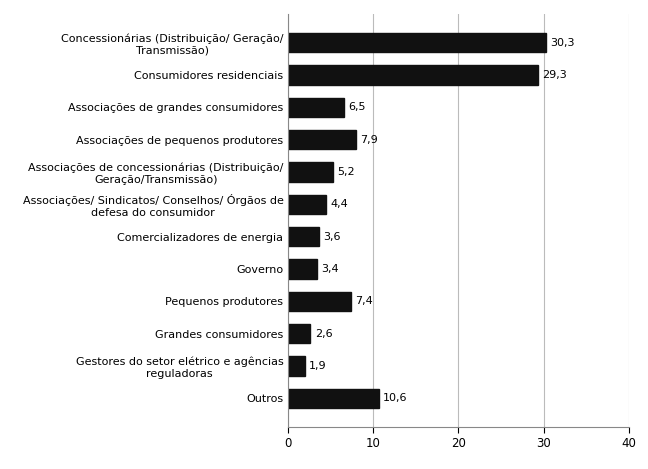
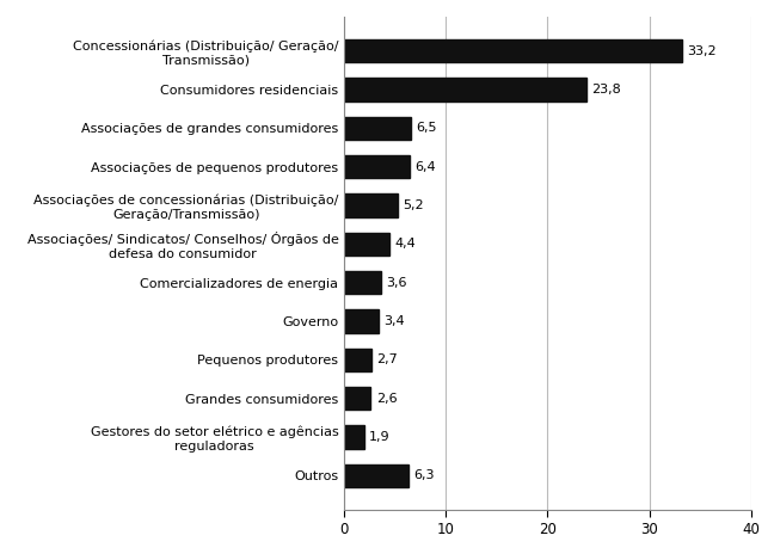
Concessionárias (Distribuição/ Geração/ Transmissão): 30,3 -> 33,2
Consumidores residenciais: 29,3 -> 23,8
Associações de pequenos produtores: 7,9 -> 6,4
Pequenos produtores: 7,4 -> 2,7
Outros: 10,6 -> 6,3
